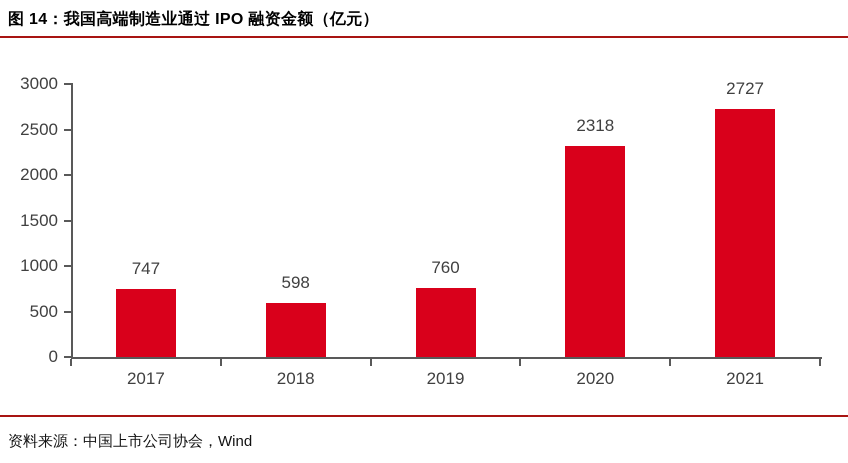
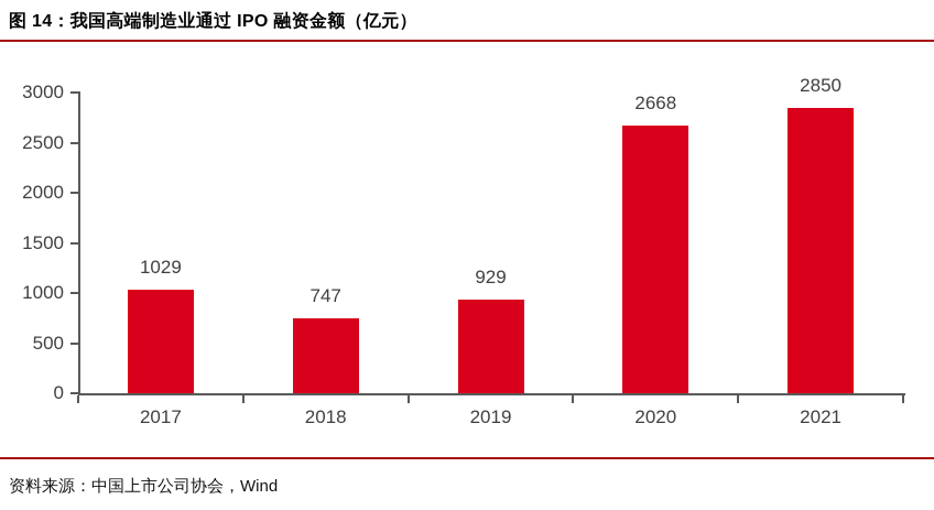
2017: 747 -> 1029
2018: 598 -> 747
2019: 760 -> 929
2020: 2318 -> 2668
2021: 2727 -> 2850
